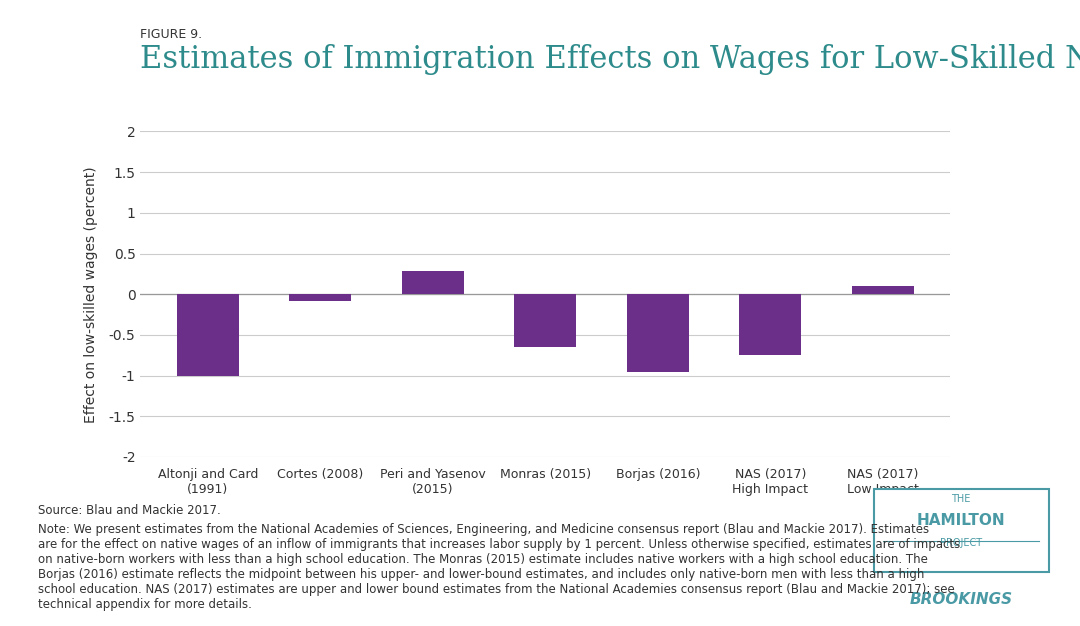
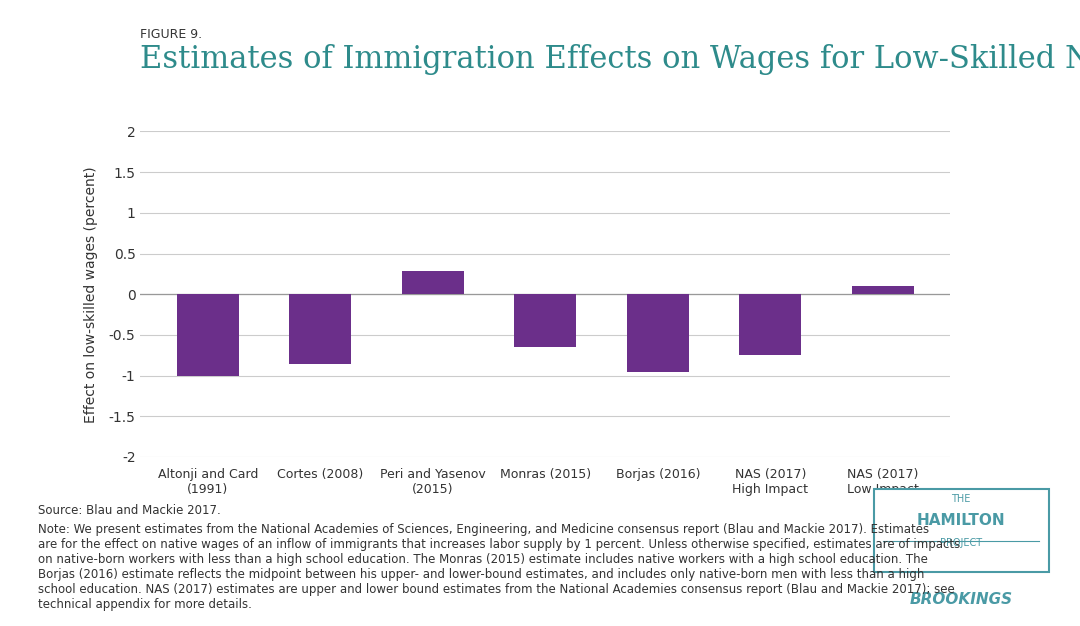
Cortes (2008): -0.08 -> -0.86
